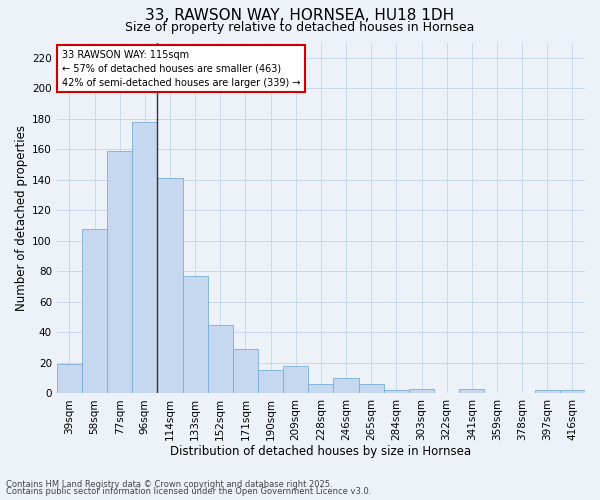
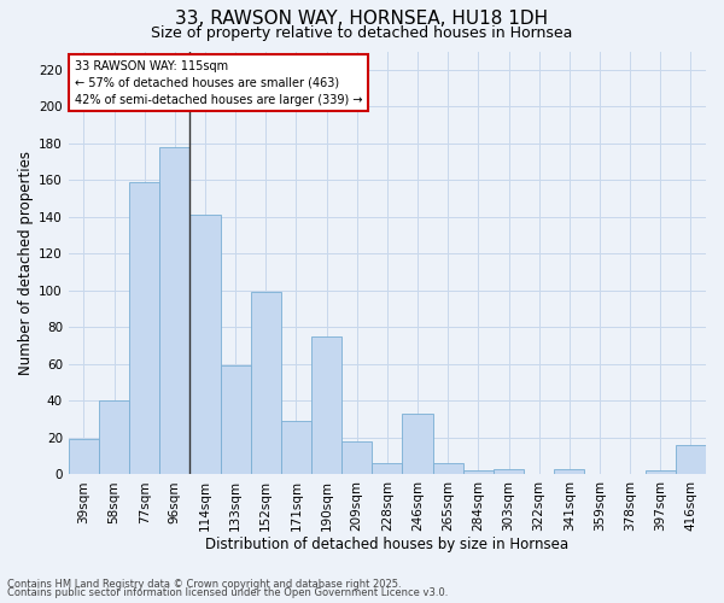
58sqm: 108 -> 40
133sqm: 77 -> 59
152sqm: 45 -> 99
190sqm: 15 -> 75
246sqm: 10 -> 33
416sqm: 2 -> 16
